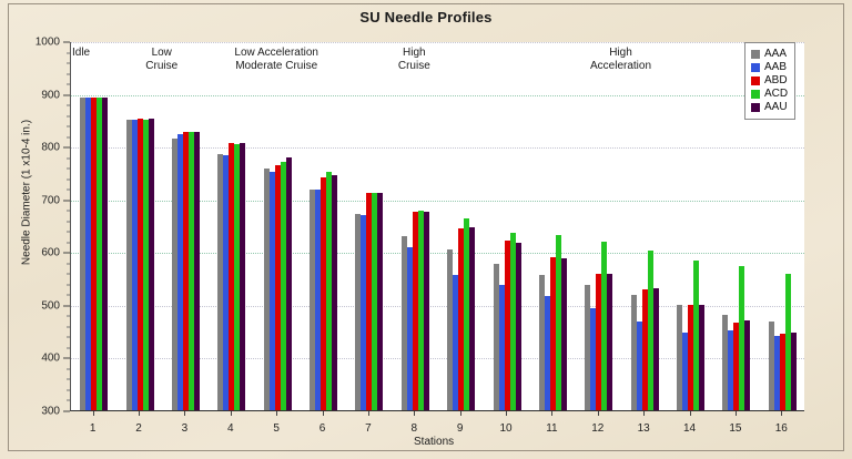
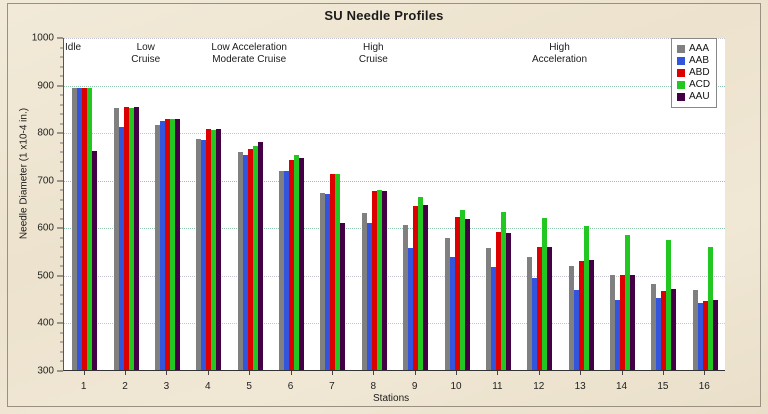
AAU/1: 890 -> 760
AAB/2: 850 -> 810
AAU/7: 710 -> 610
